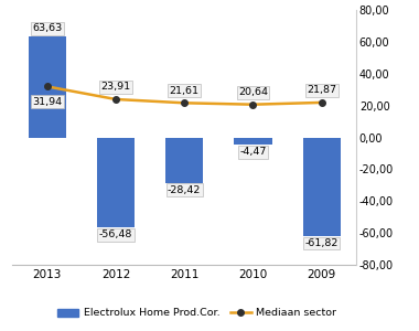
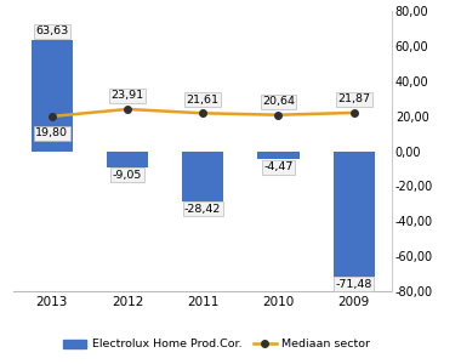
Mediaan sector/2013: 31,94 -> 19,80
Electrolux Home Prod.Cor./2012: -56,48 -> -9,05
Electrolux Home Prod.Cor./2009: -61,82 -> -71,48
